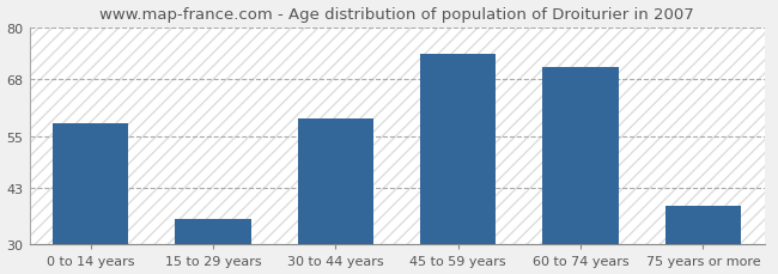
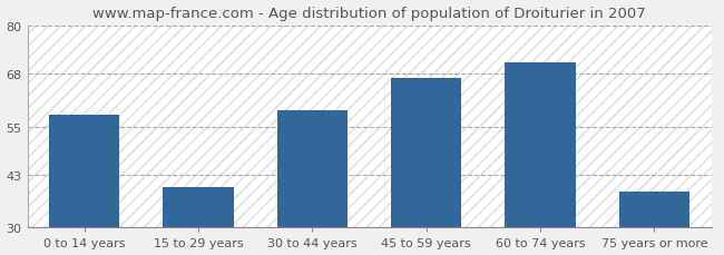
15 to 29 years: 36 -> 40
45 to 59 years: 74 -> 67
